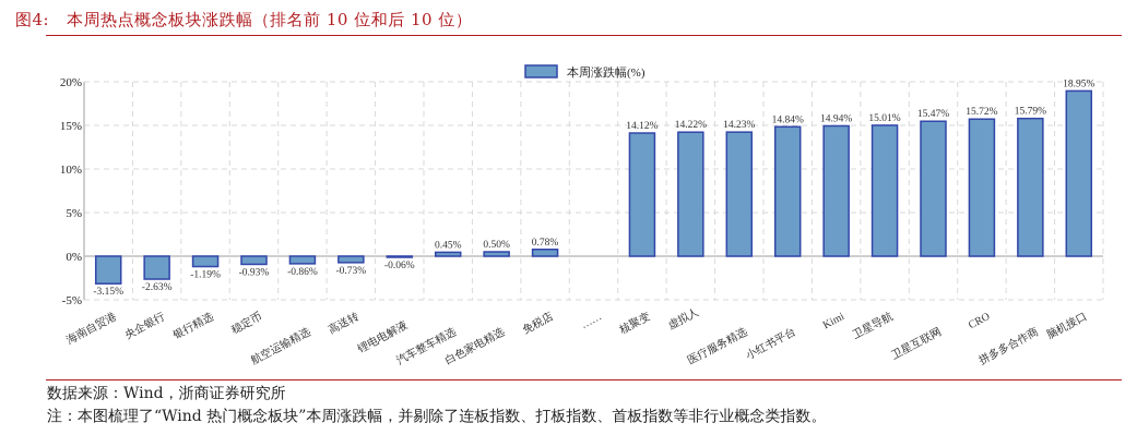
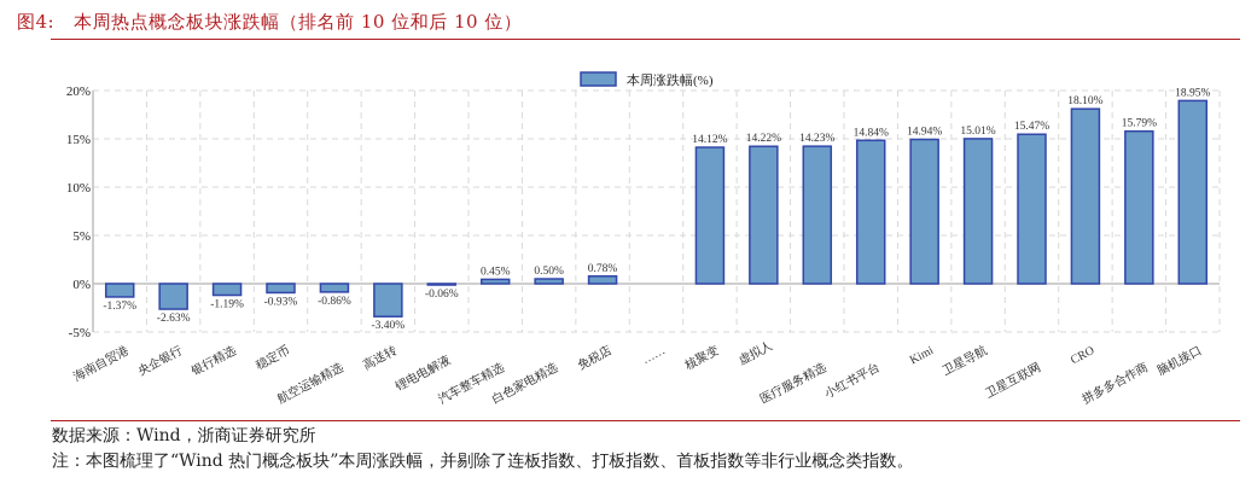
海南自贸港: -3.15% -> -1.37%
高送转: -0.73% -> -3.40%
CRO: 15.72% -> 18.10%
